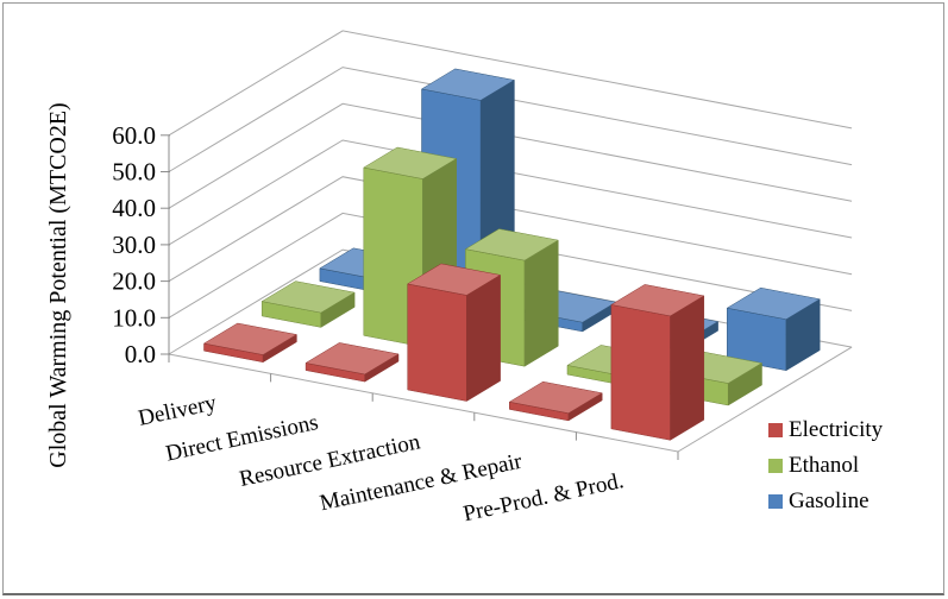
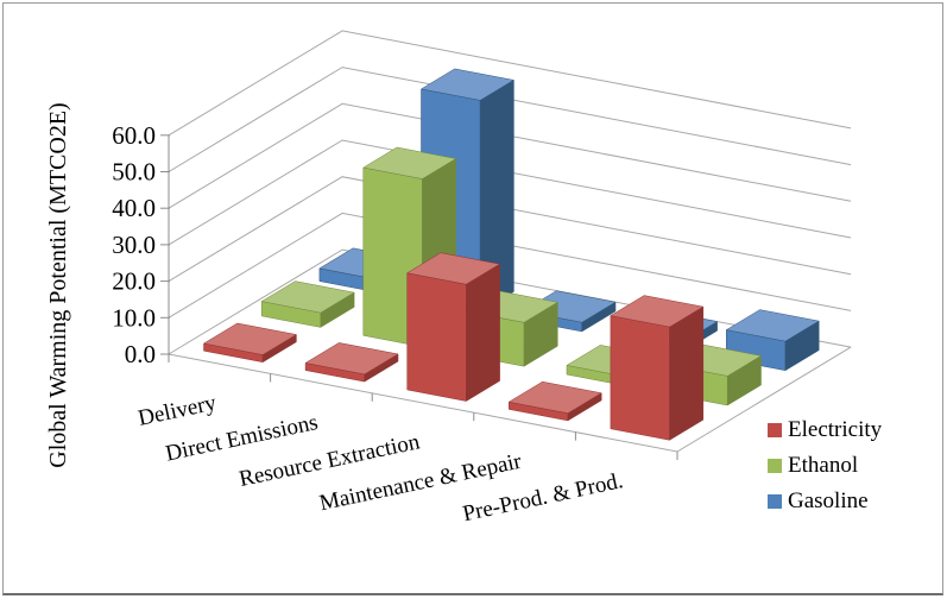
Electricity/Resource Extraction: 29 -> 32
Ethanol/Resource Extraction: 29 -> 12
Electricity/Pre-Prod. & Prod.: 34 -> 31
Ethanol/Pre-Prod. & Prod.: 6 -> 8
Gasoline/Pre-Prod. & Prod.: 14 -> 8
